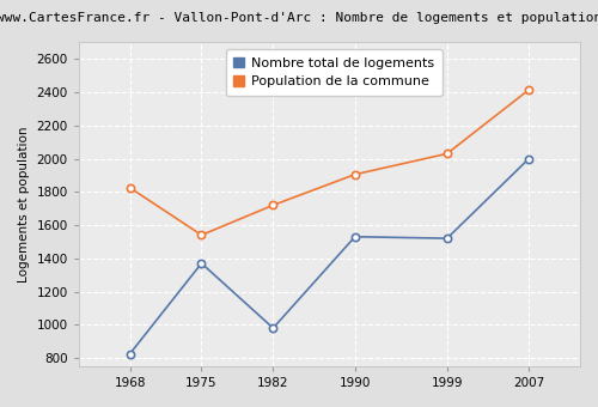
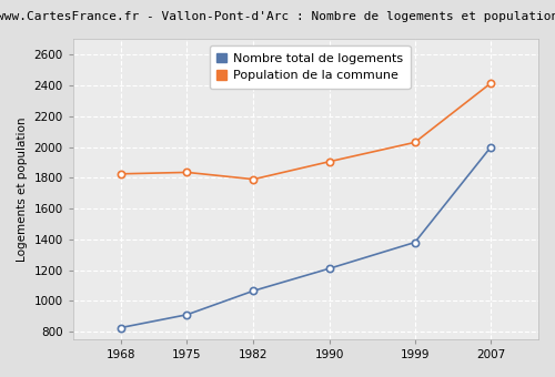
Nombre total de logements/1975: 1370 -> 910
Population de la commune/1975: 1540 -> 1840
Nombre total de logements/1982: 980 -> 1060
Population de la commune/1982: 1720 -> 1790
Nombre total de logements/1990: 1530 -> 1210
Nombre total de logements/1999: 1520 -> 1380
